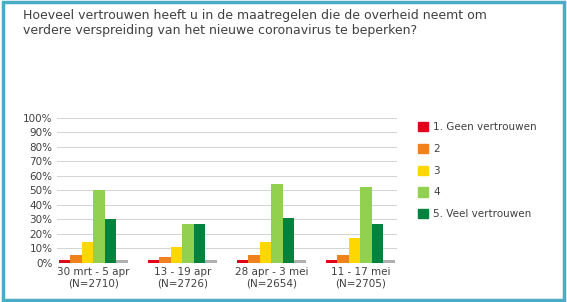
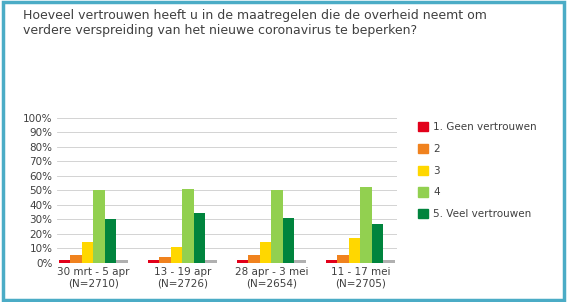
4/13 - 19 apr (N=2726): 27% -> 51%
5. Veel vertrouwen/13 - 19 apr (N=2726): 27% -> 34%
4/28 apr - 3 mei (N=2654): 54% -> 50%
